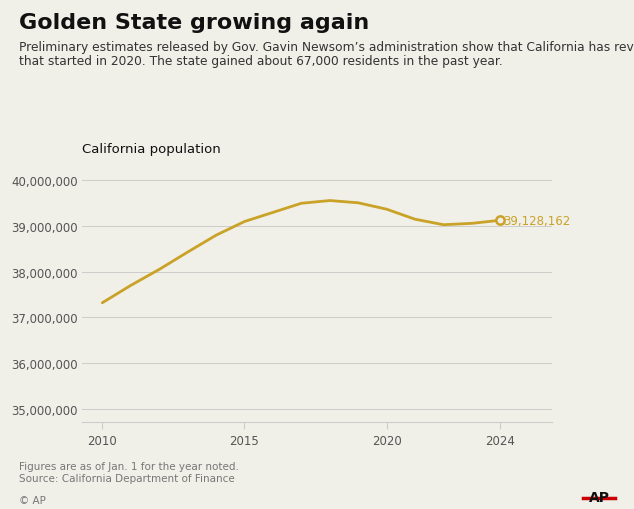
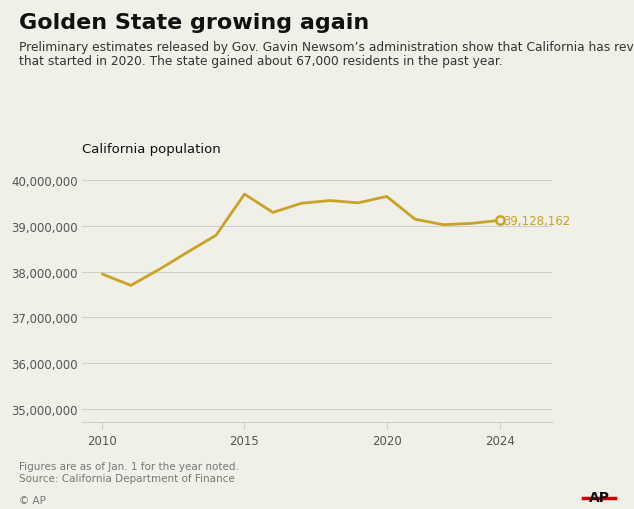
2010: 37,320,000 -> 37,950,000
2015: 39,100,000 -> 39,700,000
2020: 39,370,000 -> 39,650,000
